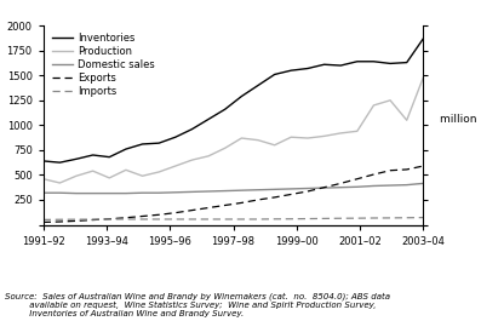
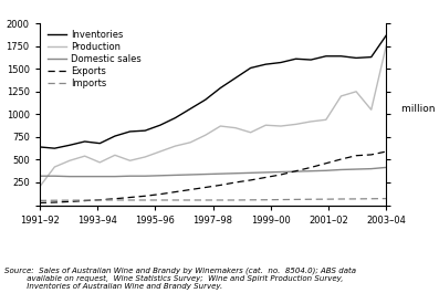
Production/1991–92: 460 -> 200
Production/2003–04: 1480 -> 1760
